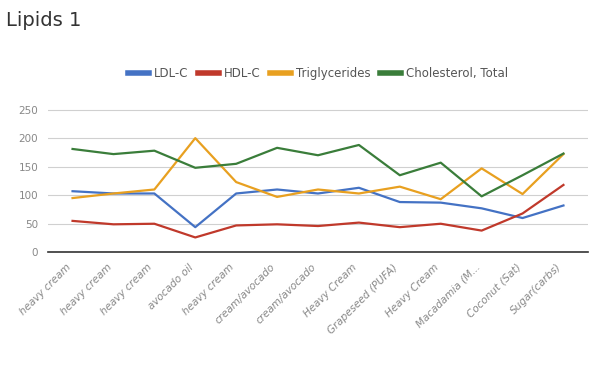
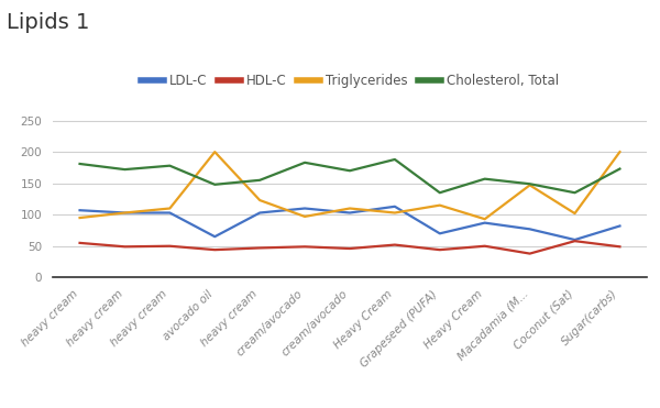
LDL-C/avocado oil: 44 -> 65
HDL-C/avocado oil: 26 -> 44
LDL-C/Grapeseed (PUFA): 88 -> 70
Cholesterol, Total/Macadamia (M...: 98 -> 149
HDL-C/Coconut (Sat): 68 -> 58
HDL-C/Sugar(carbs): 118 -> 49
Triglycerides/Sugar(carbs): 172 -> 200
